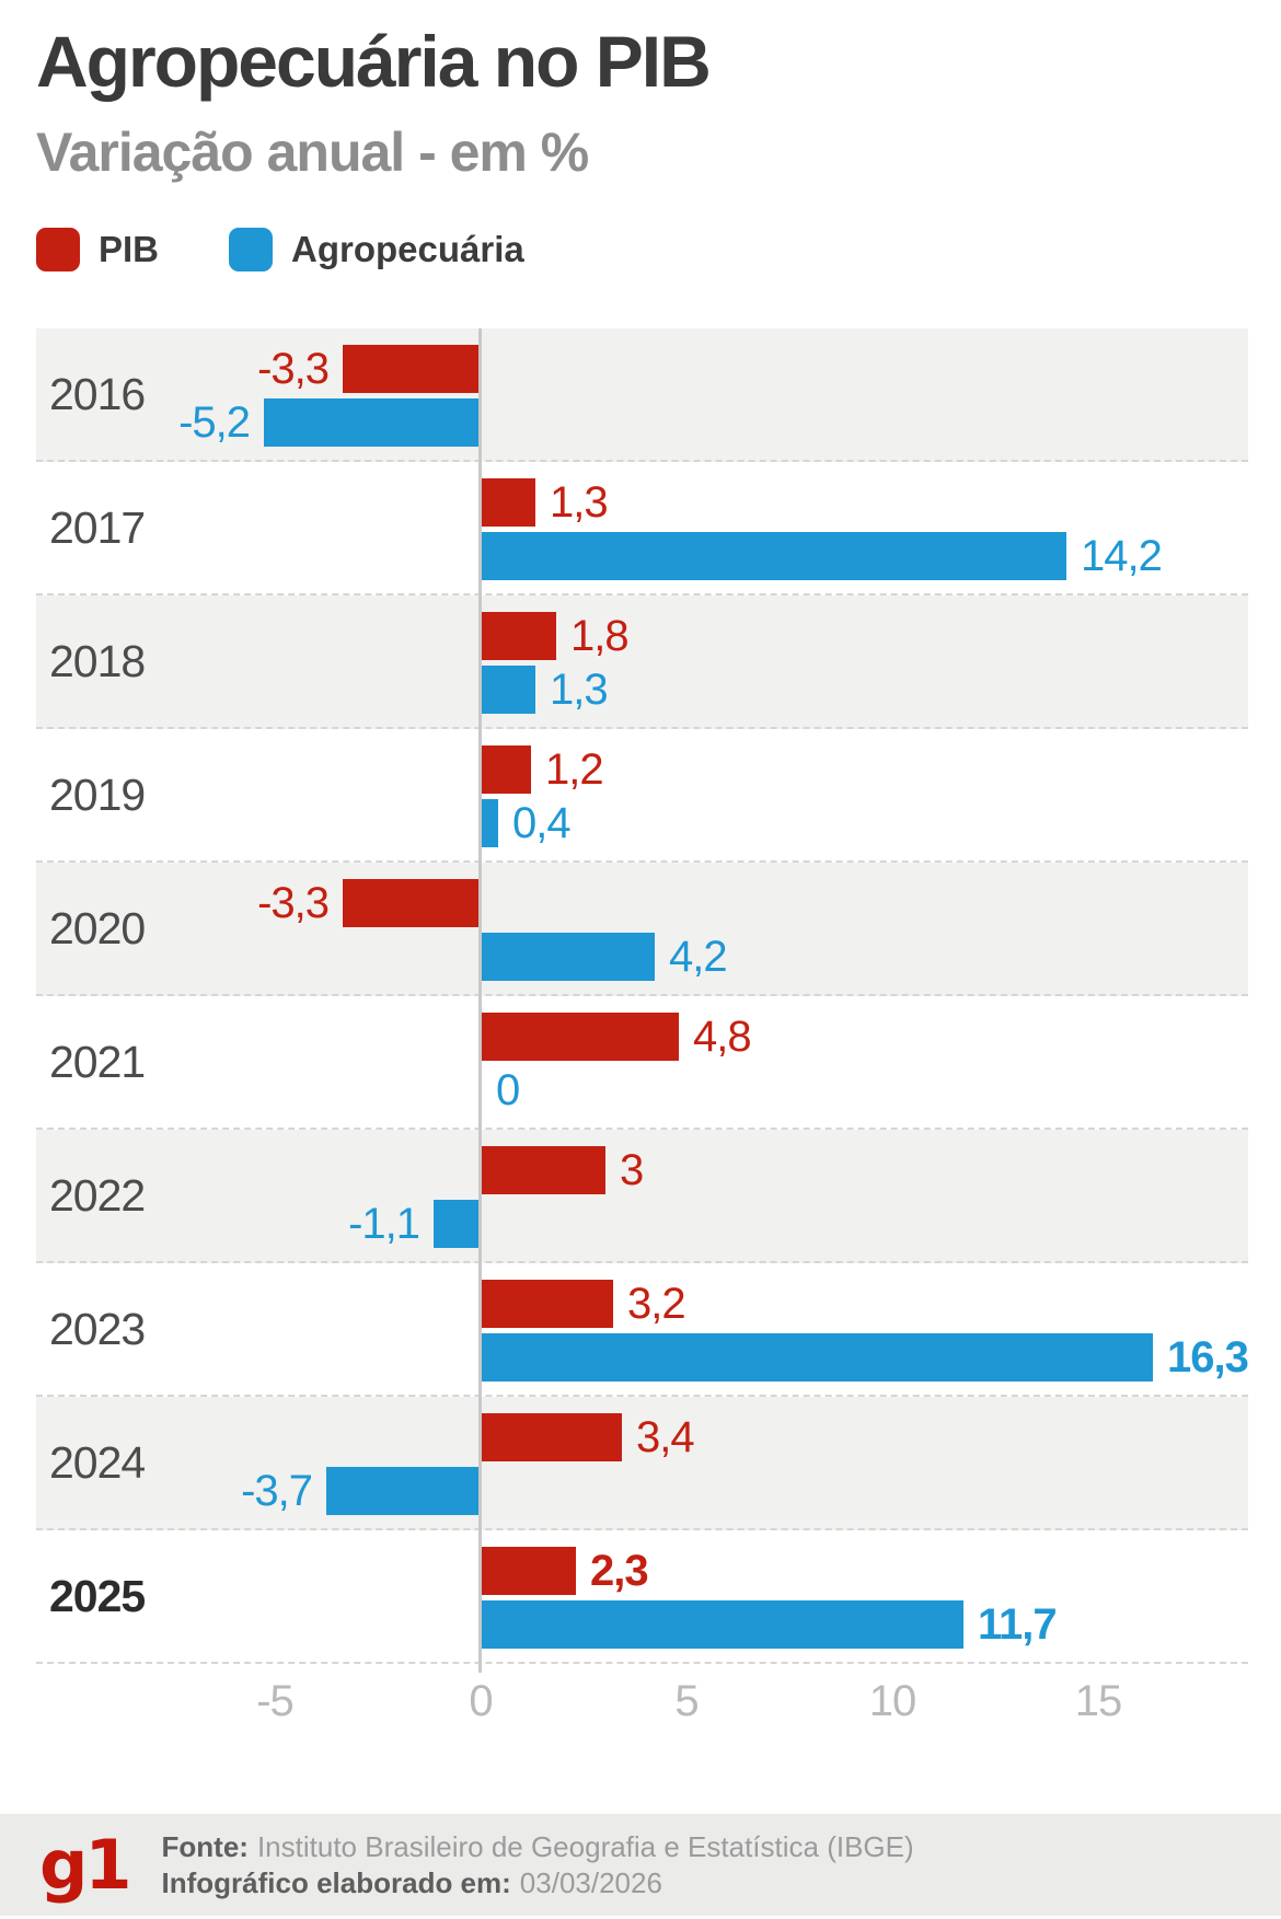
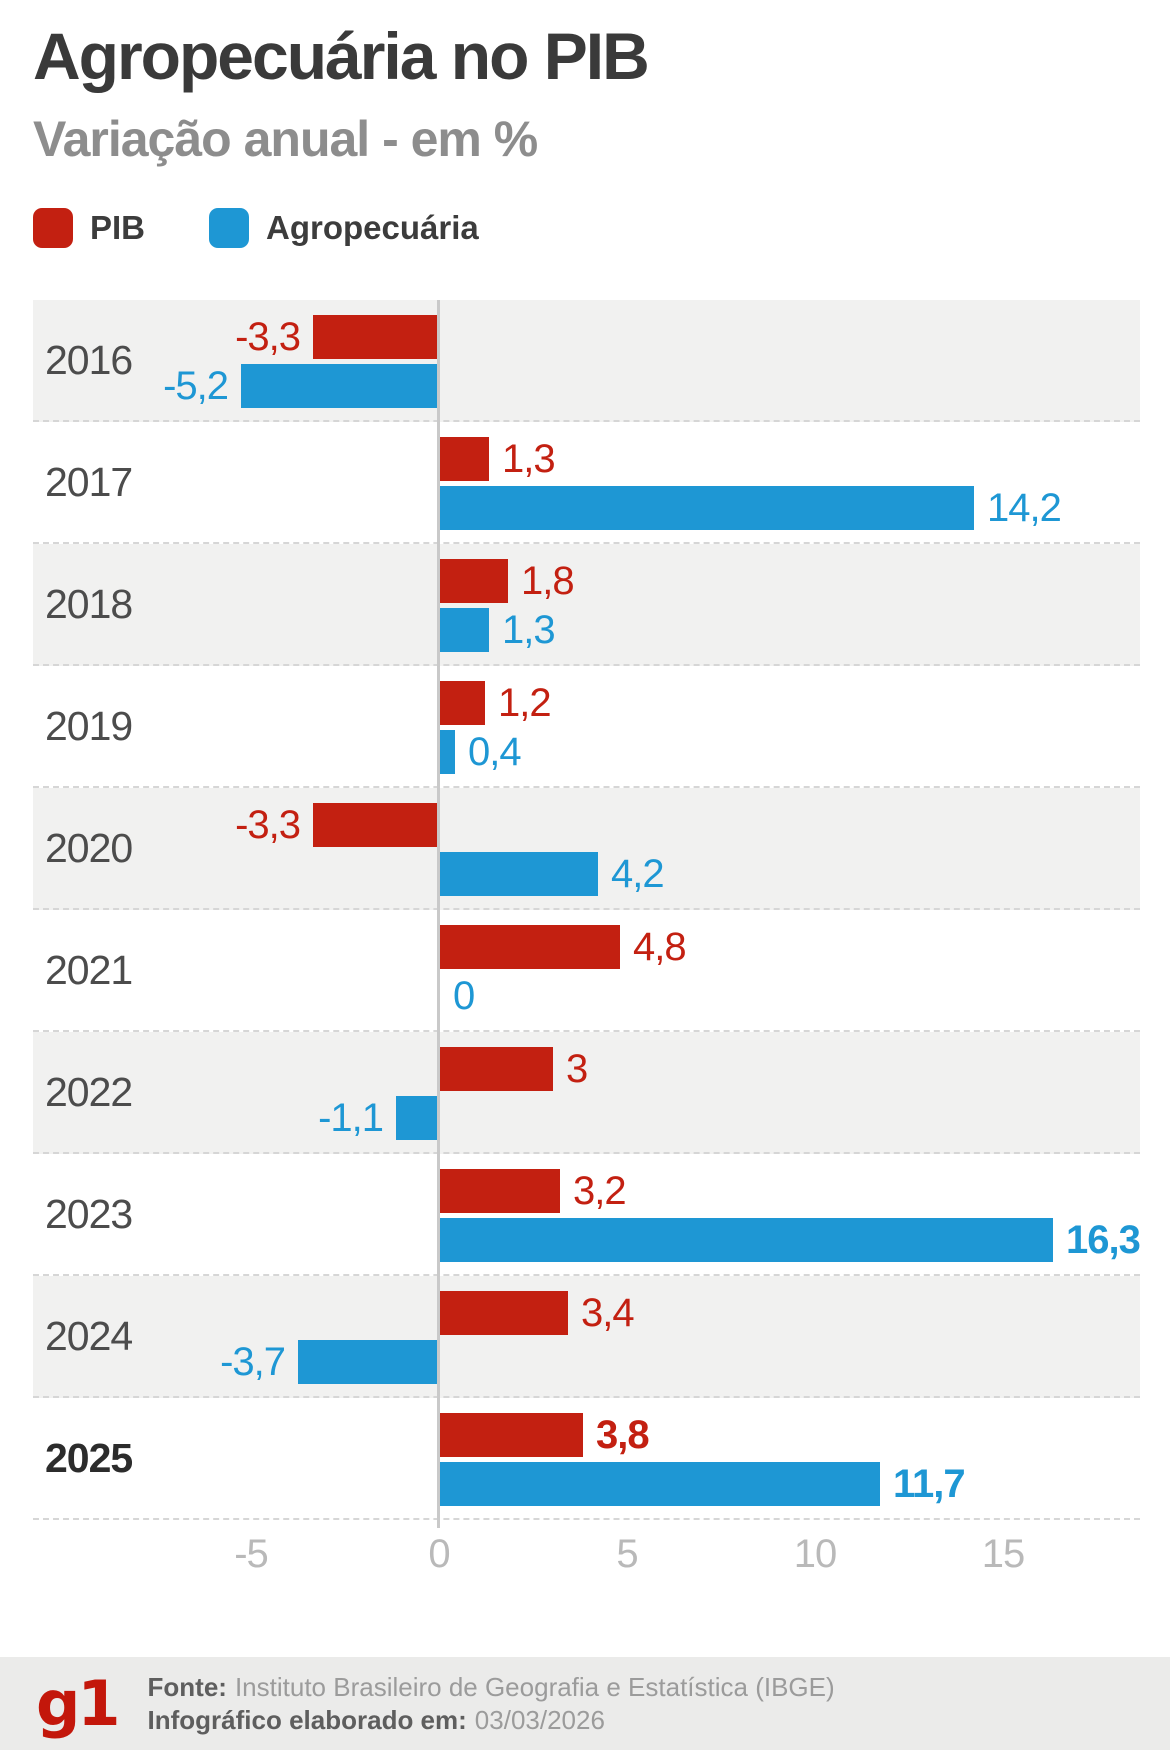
PIB/2025: 2,3 -> 3,8
